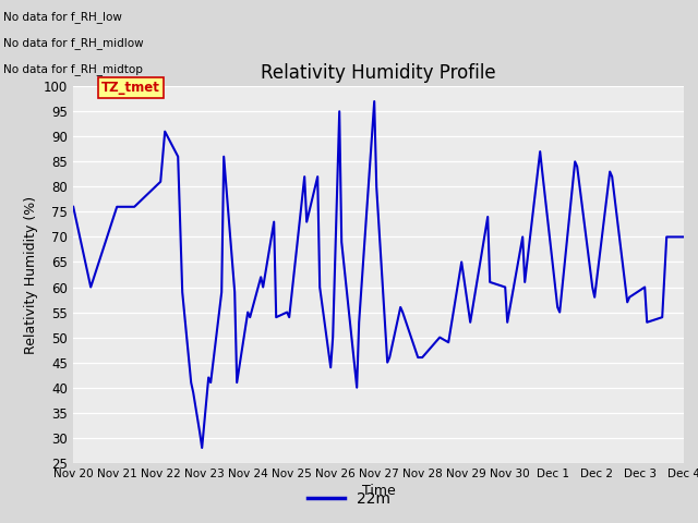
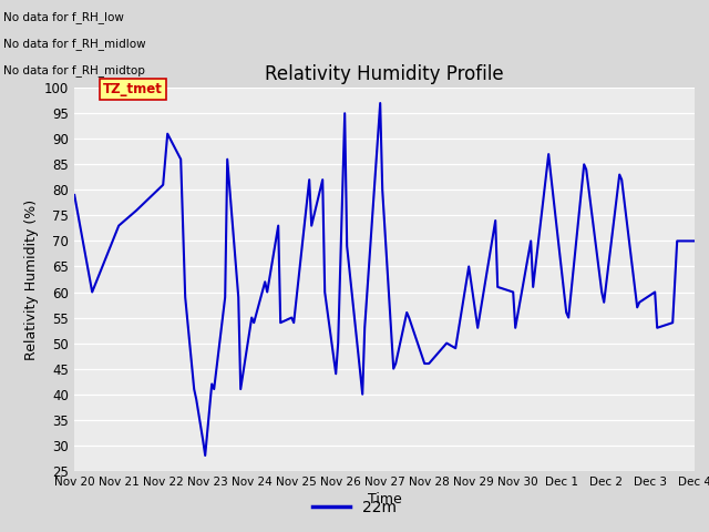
Nov 20: 76 -> 79
Nov 21: 76 -> 73
